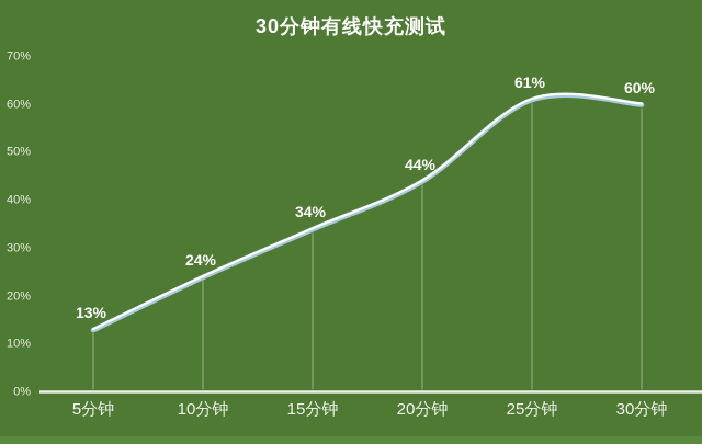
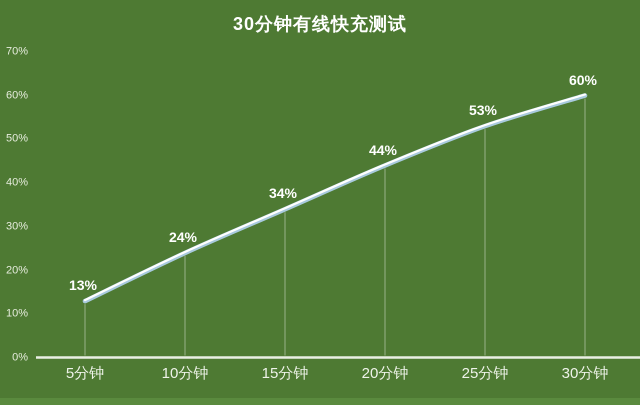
25分钟: 61% -> 53%
